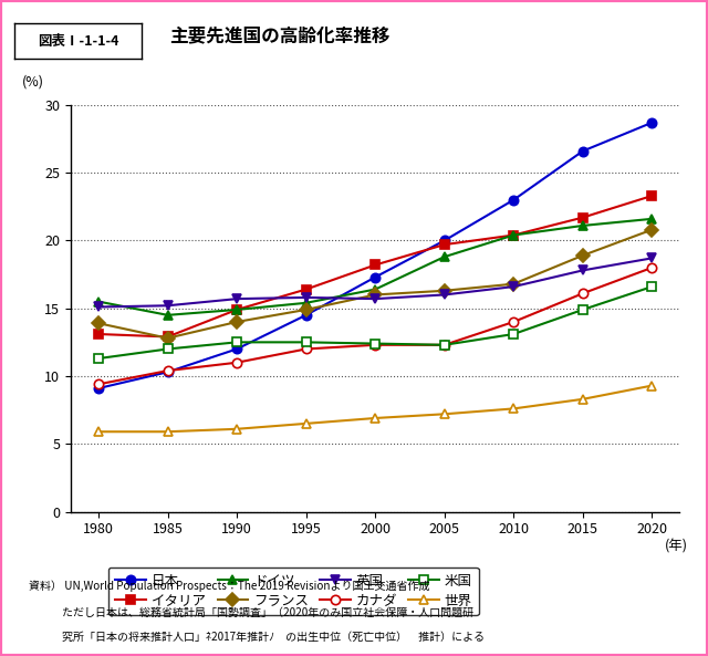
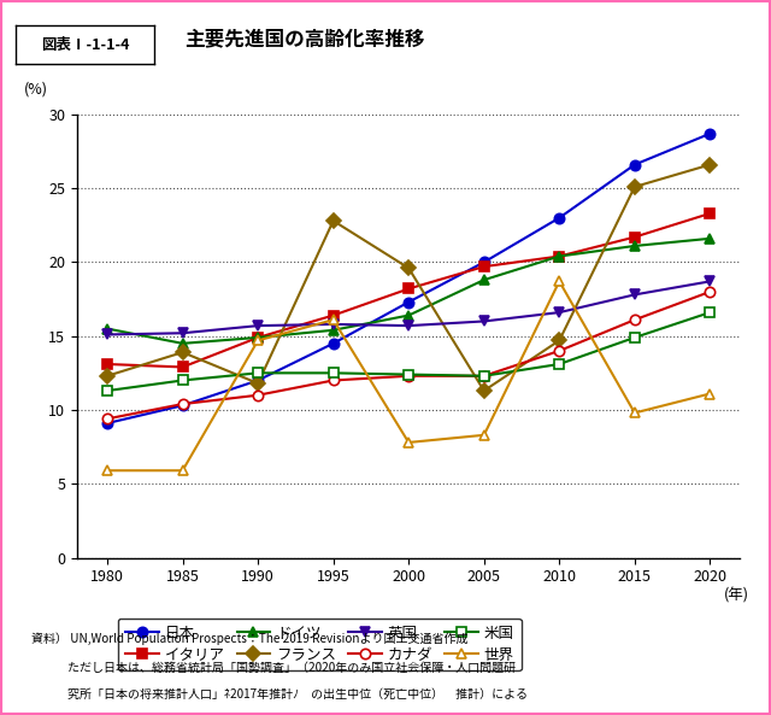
フランス/1980: 13.9 -> 12.3
フランス/1985: 12.8 -> 13.9
フランス/1990: 14.0 -> 11.8
世界/1990: 6.1 -> 14.7
フランス/1995: 14.9 -> 22.8
世界/1995: 6.5 -> 16.1
フランス/2000: 16.0 -> 19.6
世界/2000: 6.9 -> 7.8
フランス/2005: 16.3 -> 11.3
世界/2005: 7.2 -> 8.3
フランス/2010: 16.8 -> 14.7
世界/2010: 7.6 -> 18.7
フランス/2015: 18.9 -> 25.1
世界/2015: 8.3 -> 9.8
フランス/2020: 20.8 -> 26.6
世界/2020: 9.3 -> 11.1
